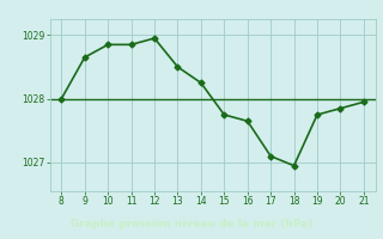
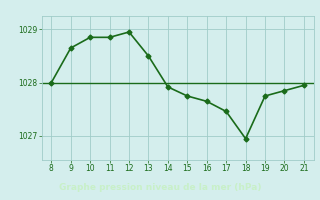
14: 1028.25 -> 1027.92
17: 1027.10 -> 1027.46
